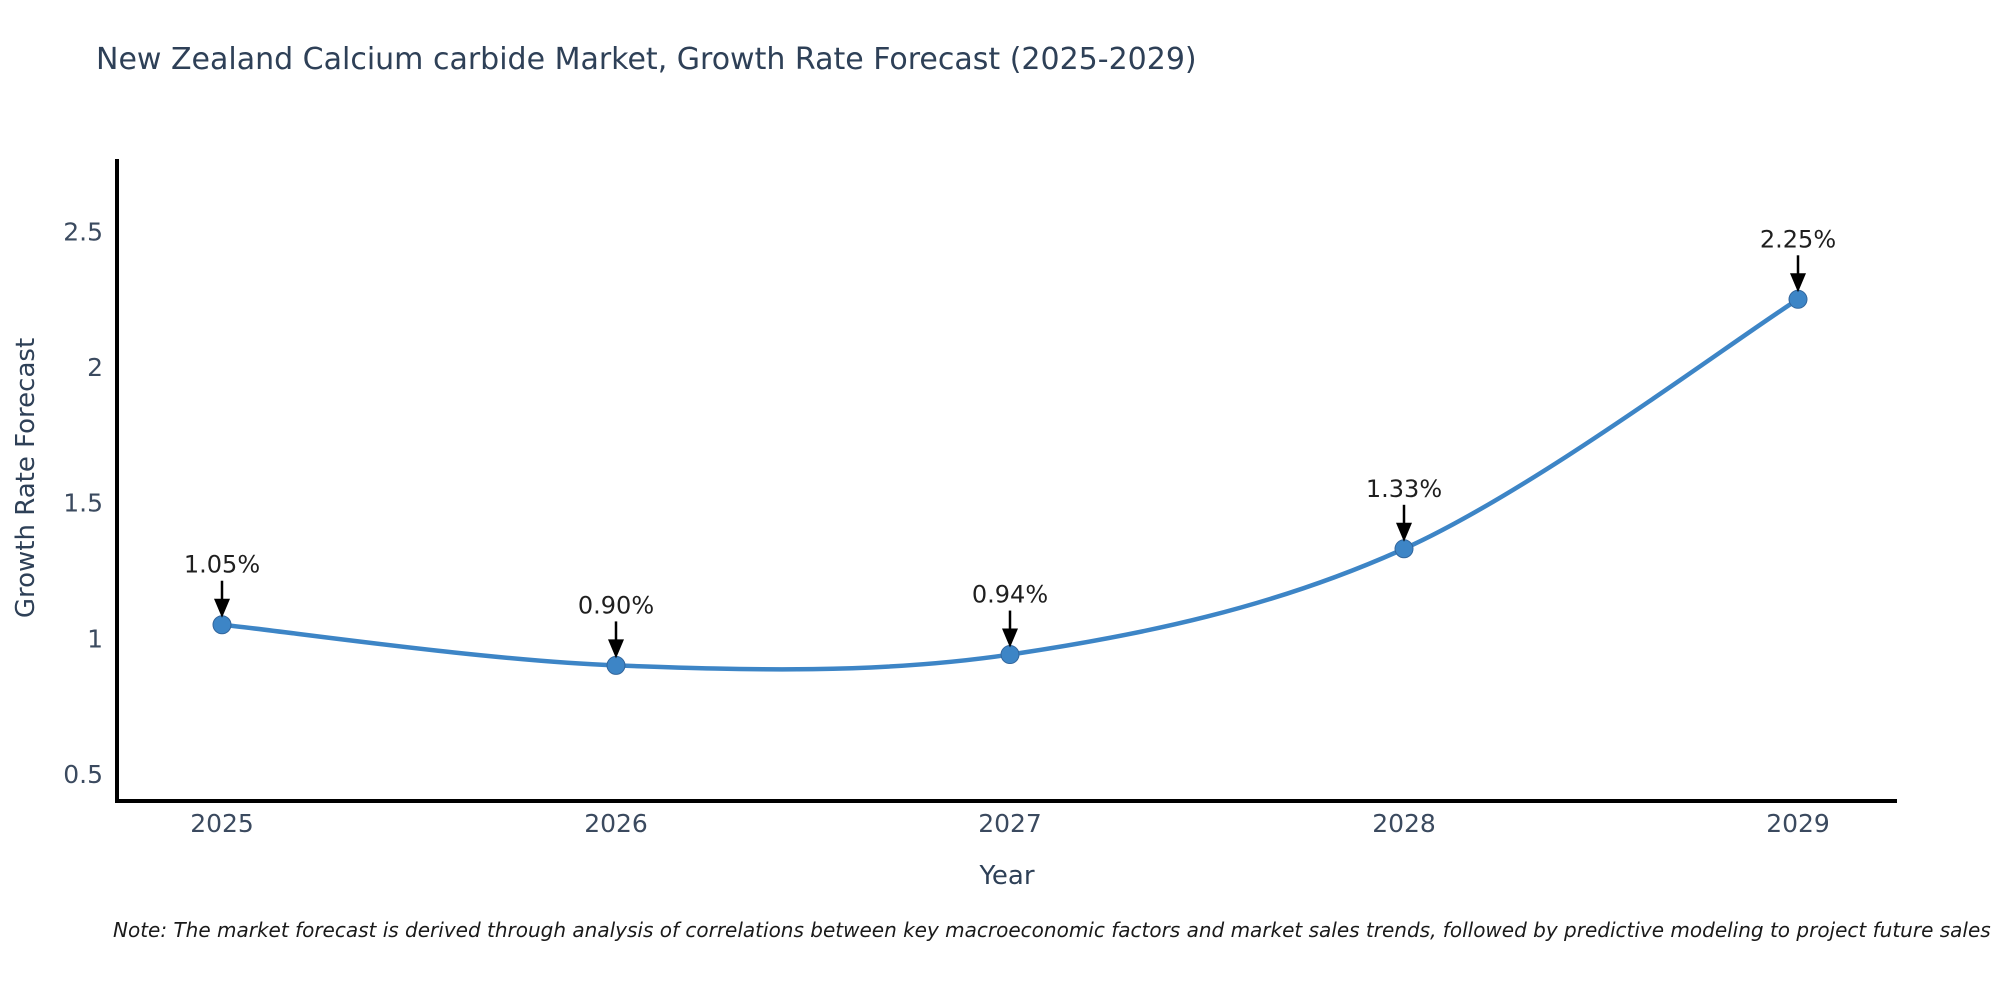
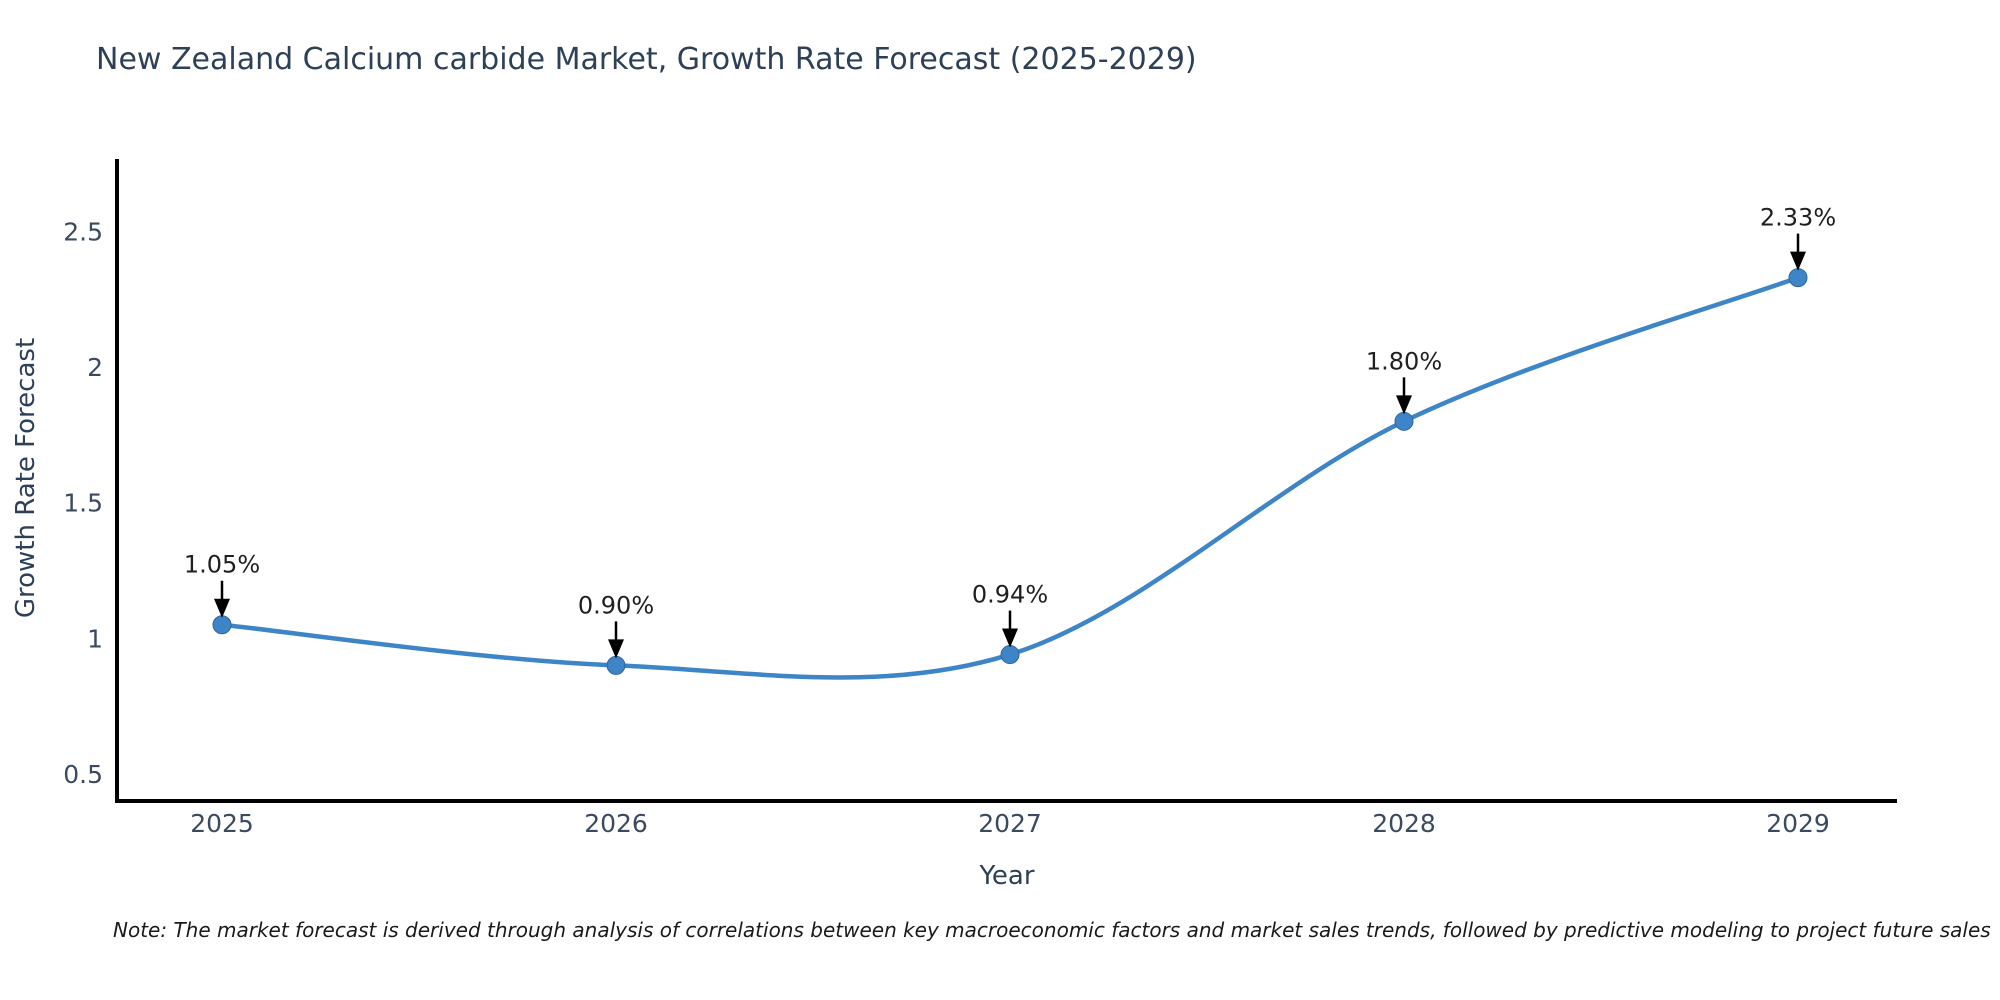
2028: 1.33% -> 1.80%
2029: 2.25% -> 2.33%
